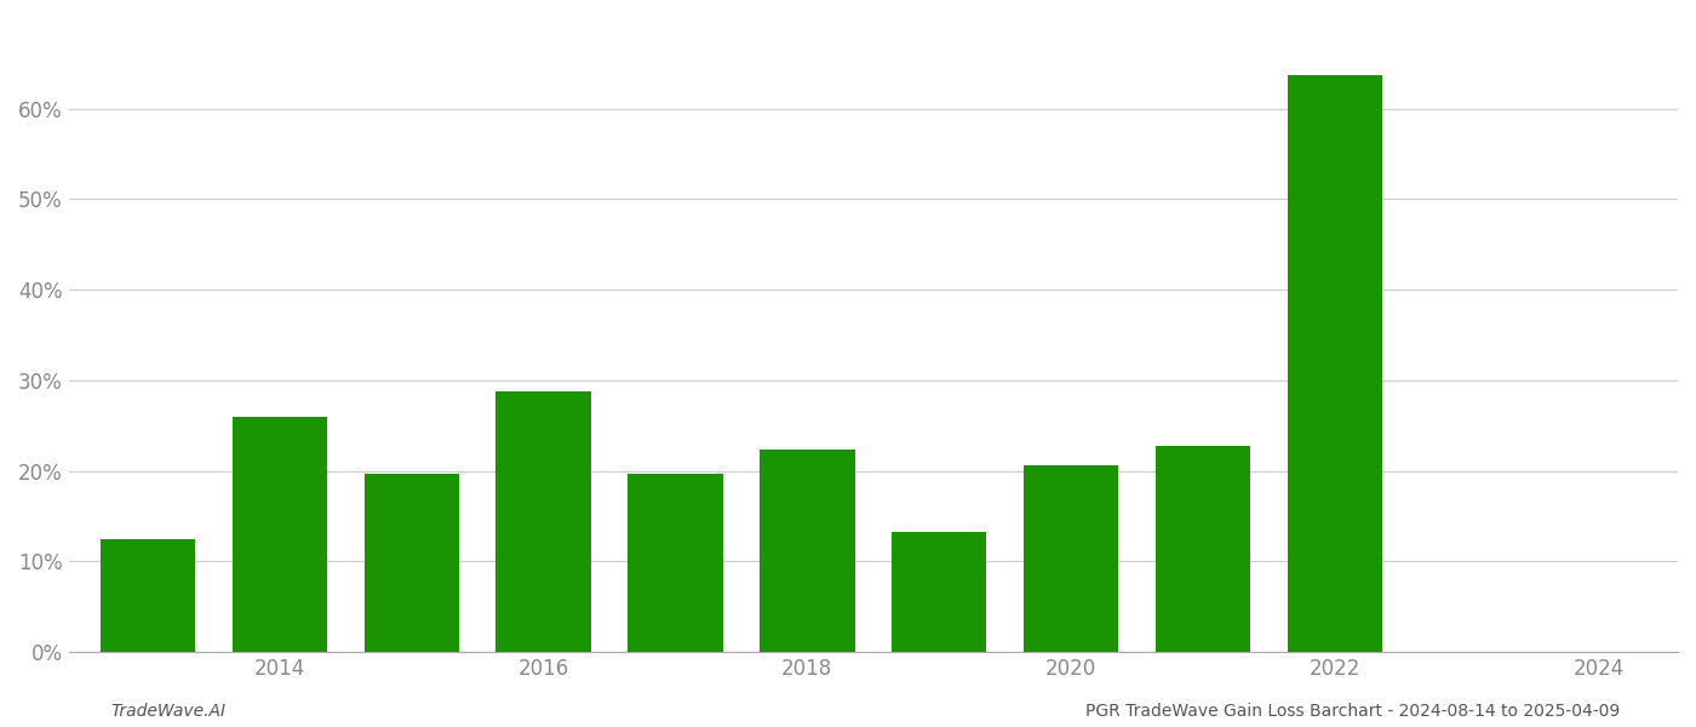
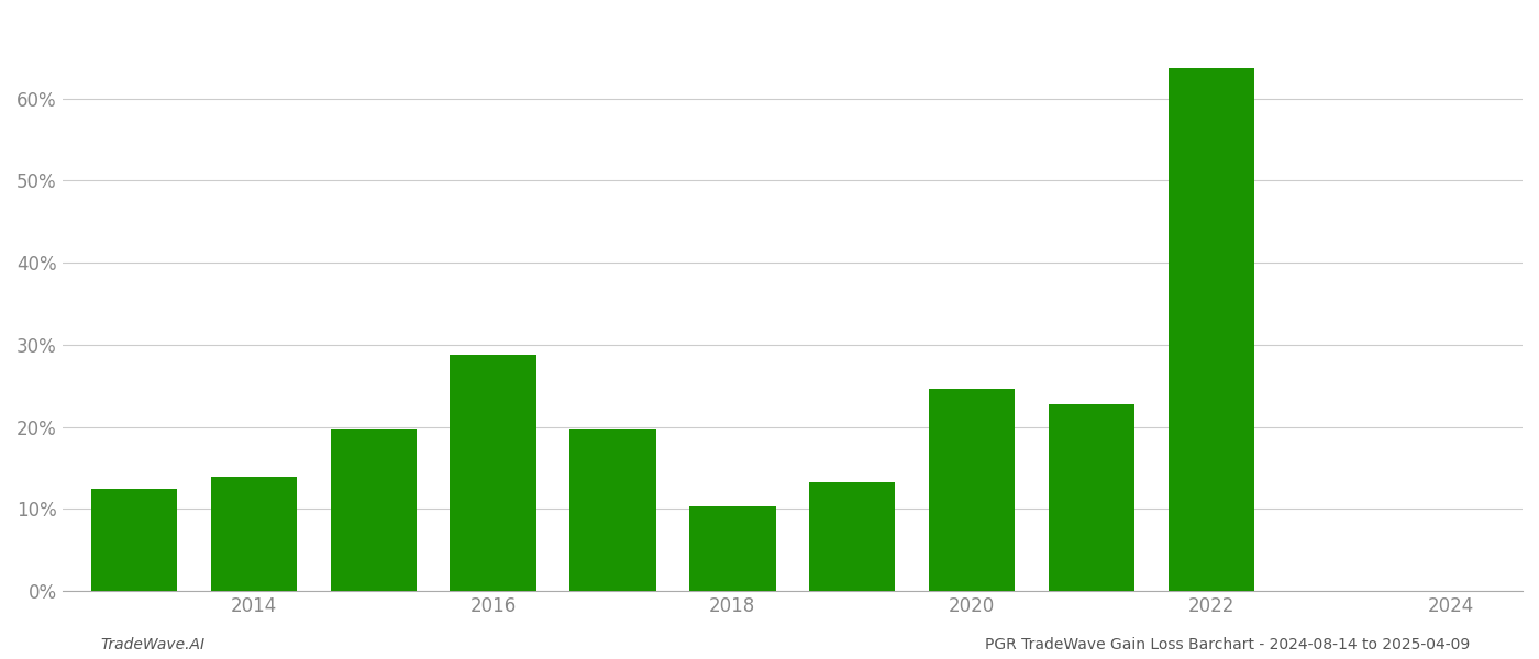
2014: 26.0% -> 14.0%
2018: 22.4% -> 10.3%
2020: 20.6% -> 24.7%
